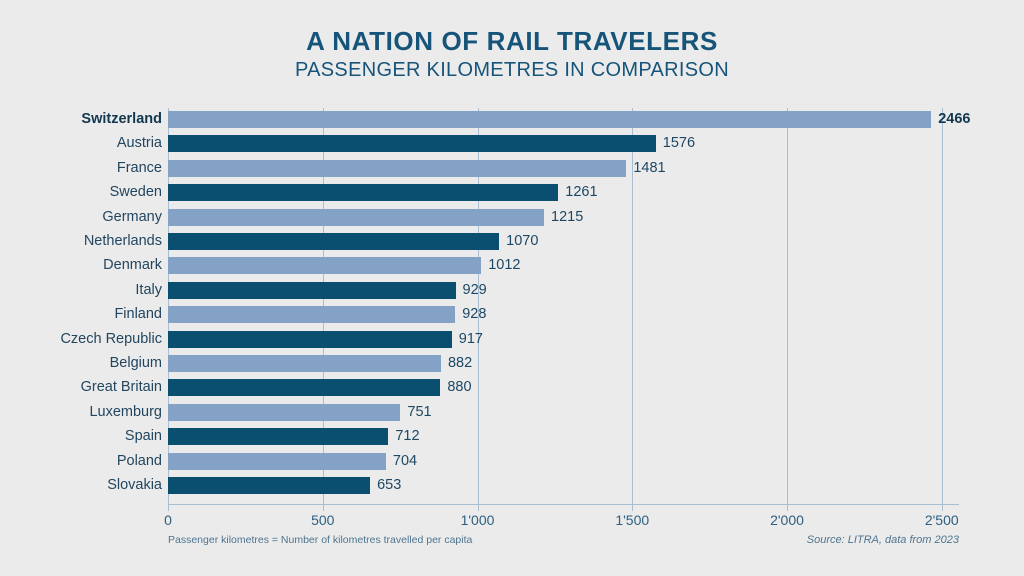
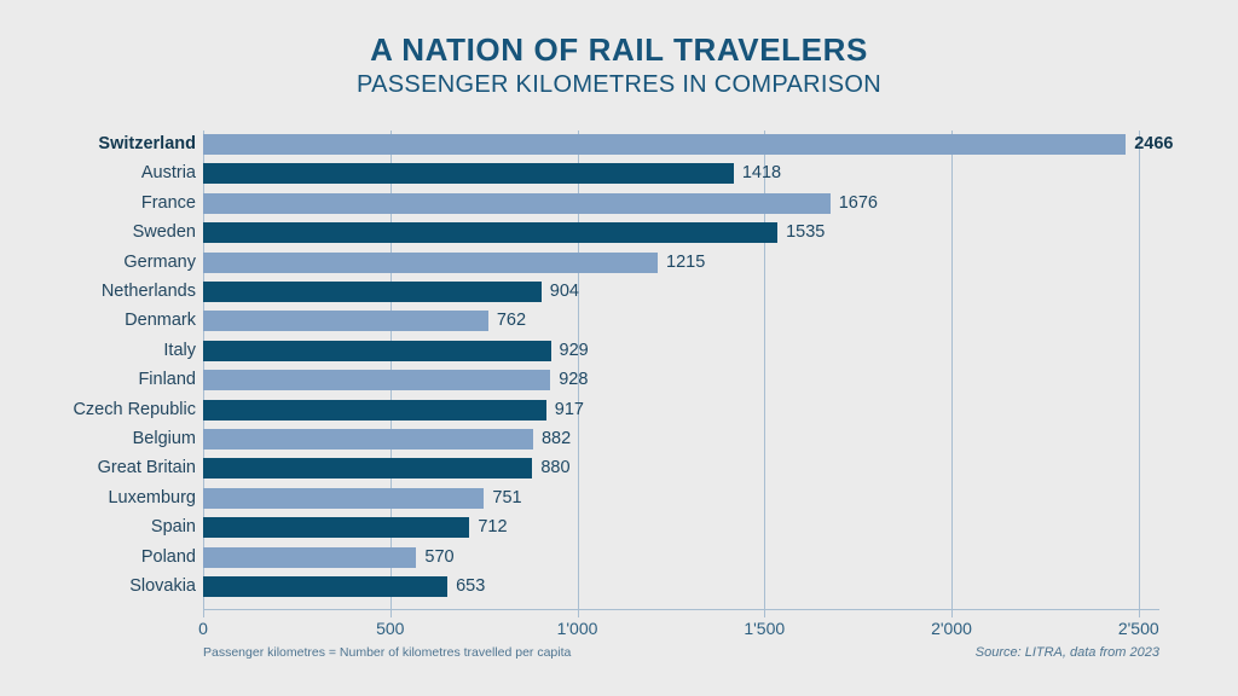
Austria: 1576 -> 1418
France: 1481 -> 1676
Sweden: 1261 -> 1535
Netherlands: 1070 -> 904
Denmark: 1012 -> 762
Poland: 704 -> 570
